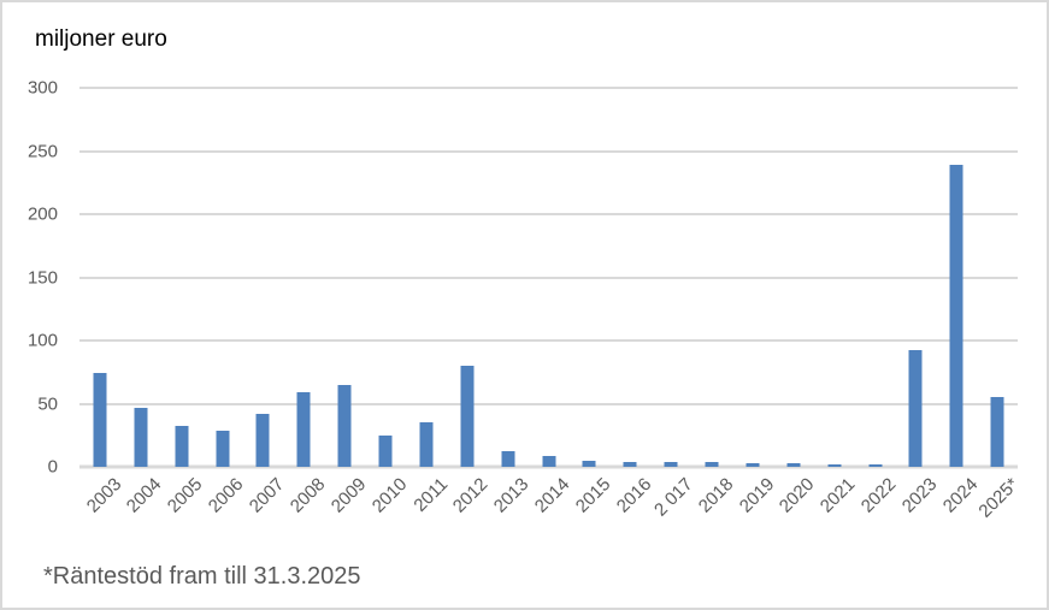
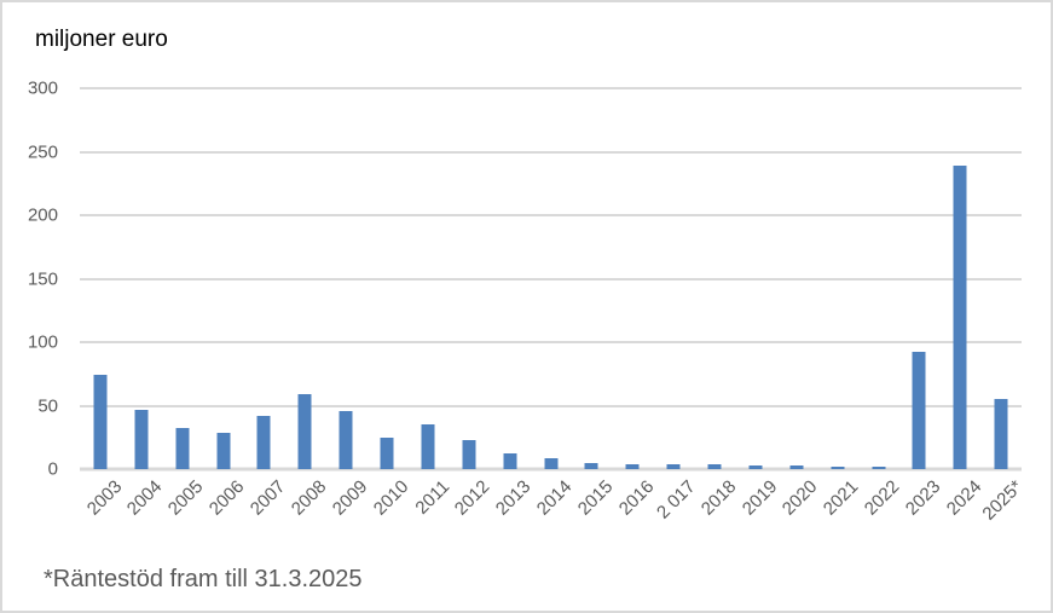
2009: 65 -> 46
2012: 80 -> 23
